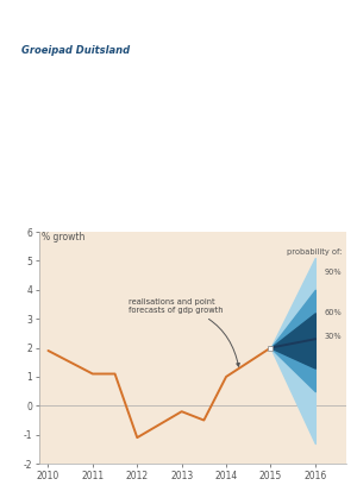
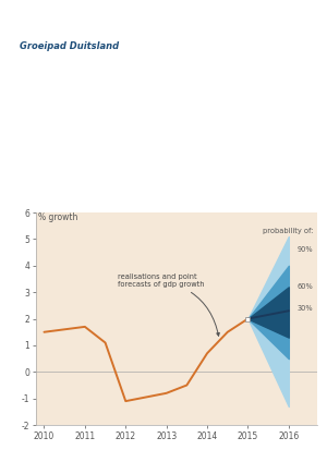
2010: 1.9 -> 1.5
2011: 1.1 -> 1.7
2013: -0.2 -> -0.8
2014: 1.0 -> 0.7
